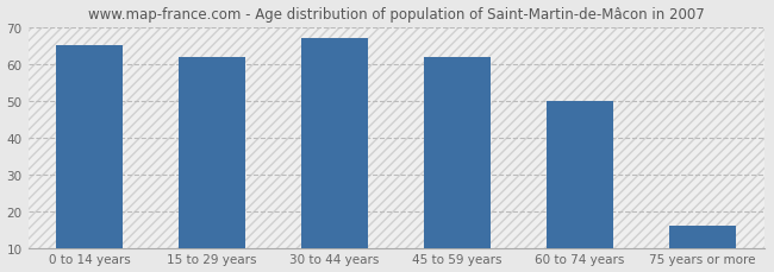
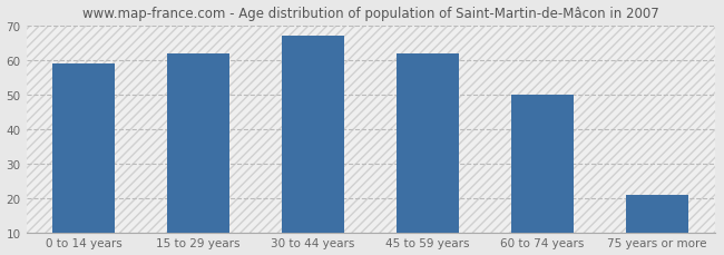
0 to 14 years: 65 -> 59
75 years or more: 16 -> 21
